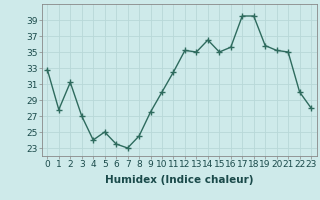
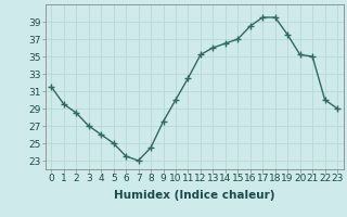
0: 32.8 -> 31.5
1: 27.8 -> 29.5
2: 31.2 -> 28.5
4: 24.0 -> 26.0
13: 35.0 -> 36.0
15: 35.0 -> 37.0
16: 35.6 -> 38.5
19: 35.8 -> 37.5
23: 28.0 -> 29.0
